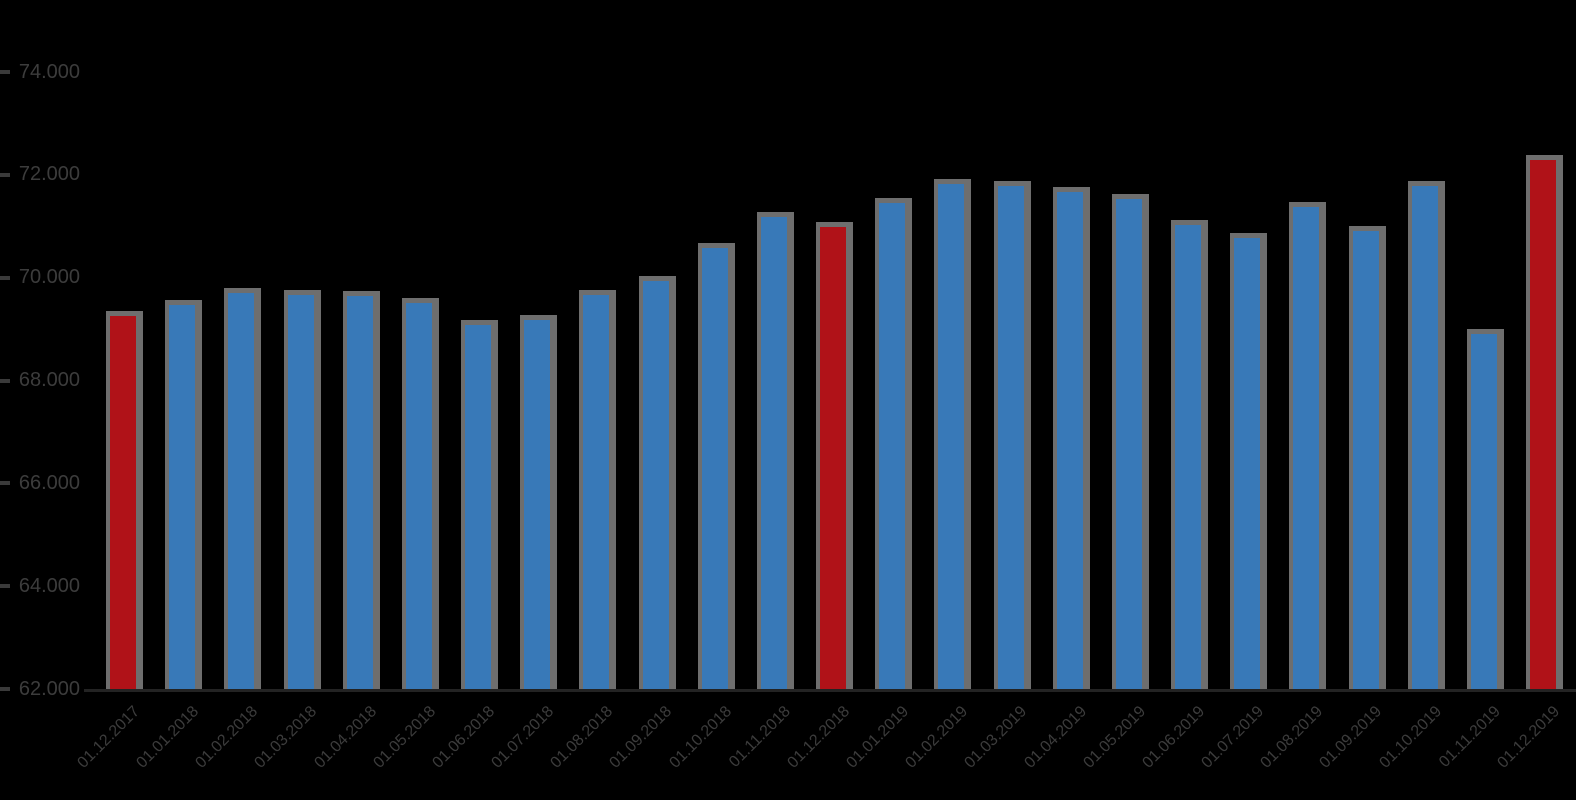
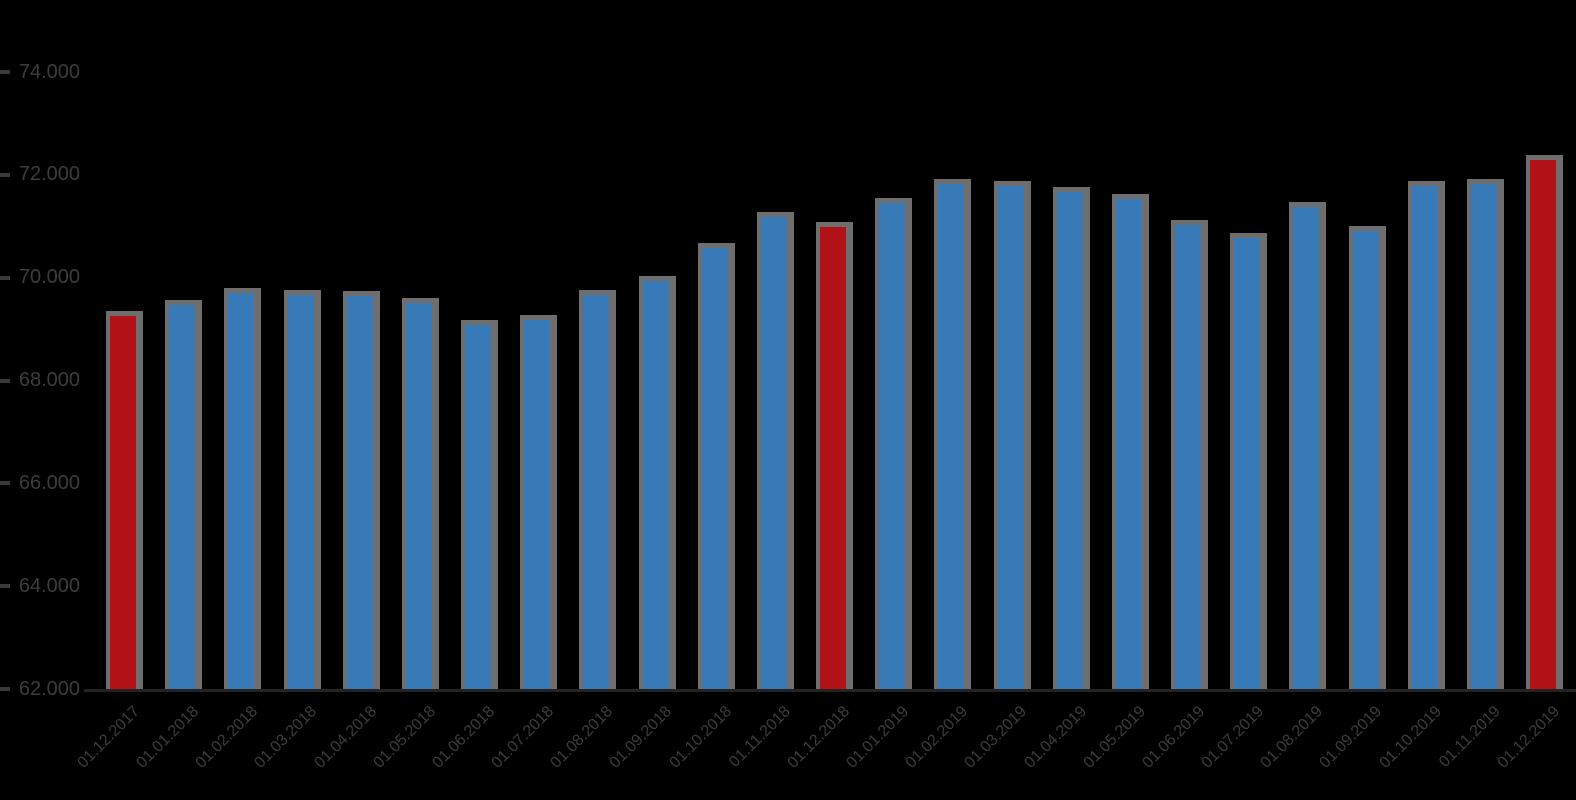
01.11.2019: 68900 -> 71800
